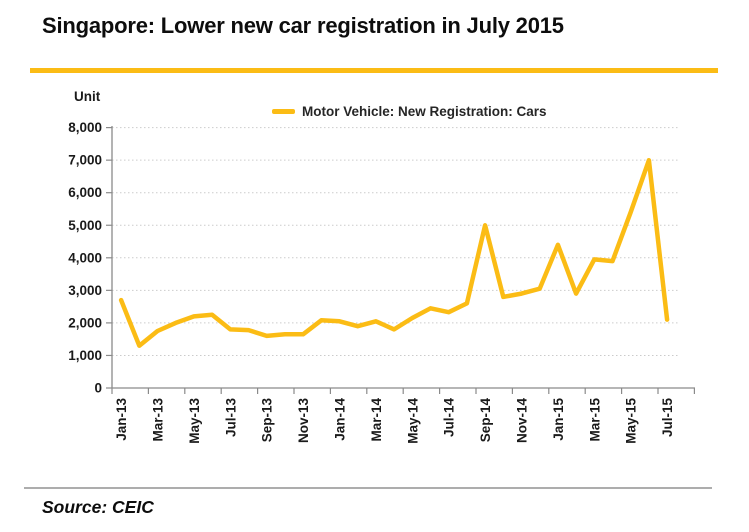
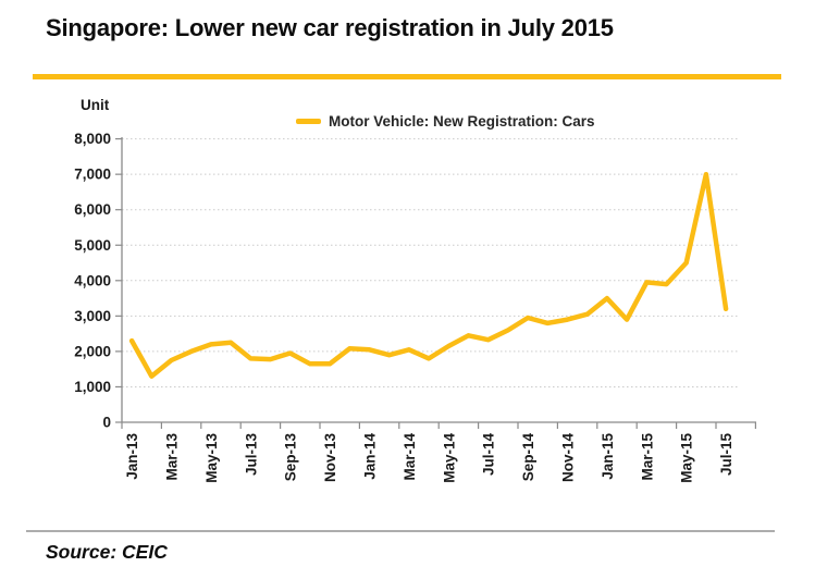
Jan-13: 2700 -> 2300
Sep-13: 1600 -> 2000
Sep-14: 5000 -> 3000
Jan-15: 4400 -> 3500
May-15: 5400 -> 4500
Jul-15: 2100 -> 3200
